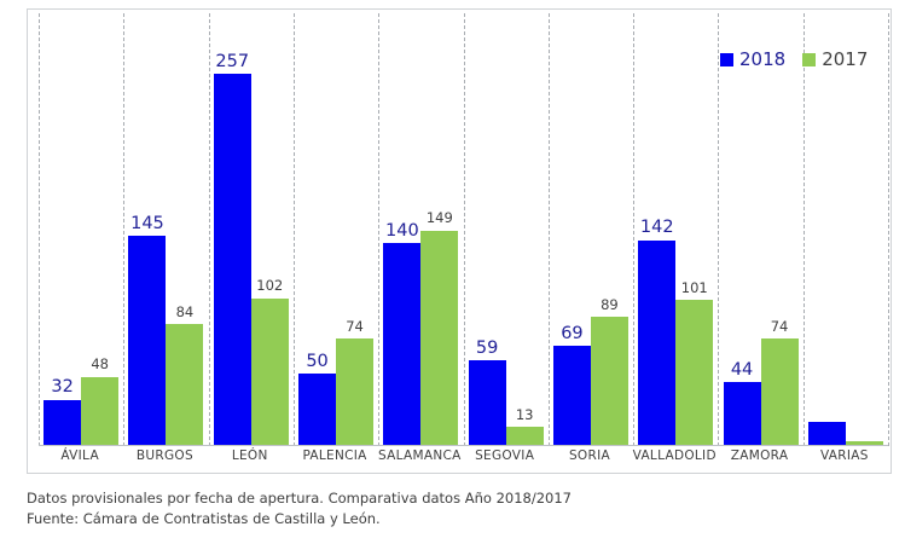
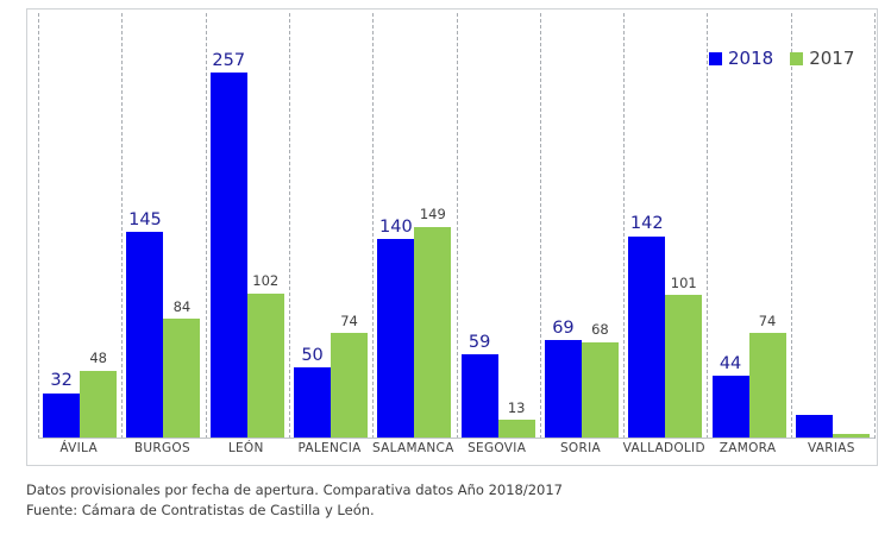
2017/SORIA: 89 -> 68
